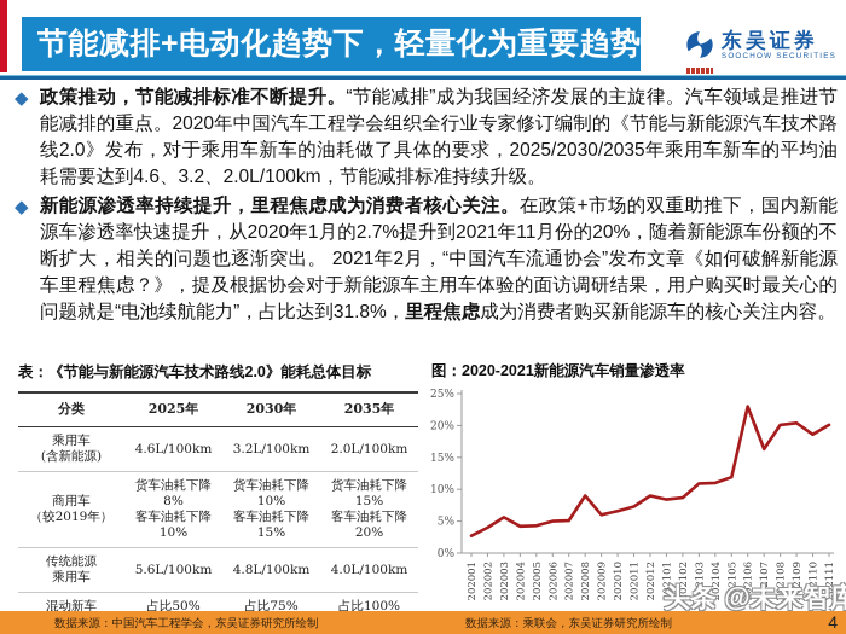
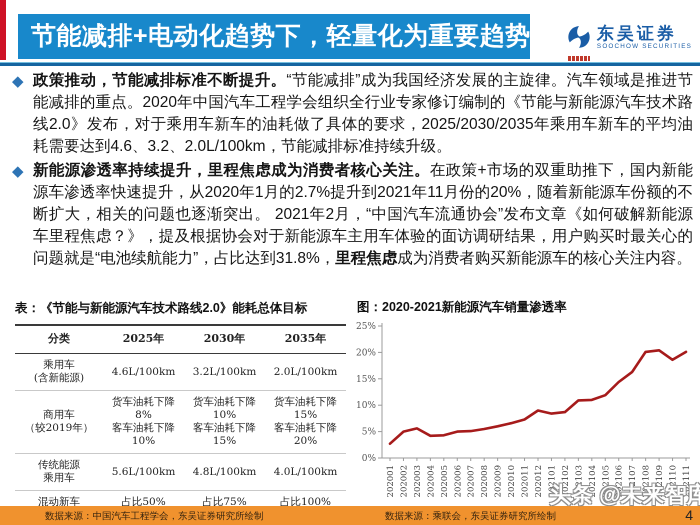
202002: 4% -> 5%
202008: 9% -> 6%
202106: 23% -> 14%
